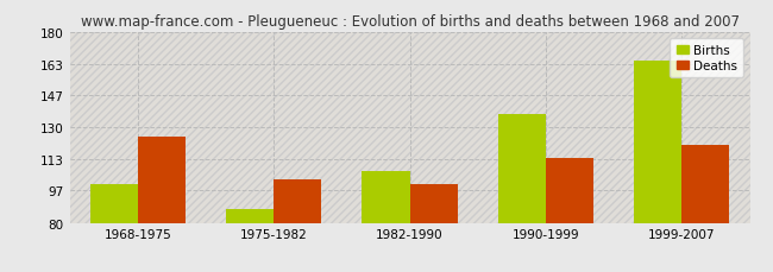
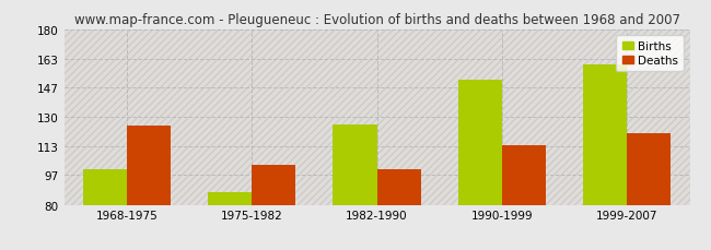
Births/1982-1990: 107 -> 126
Births/1990-1999: 137 -> 151
Births/1999-2007: 165 -> 160
